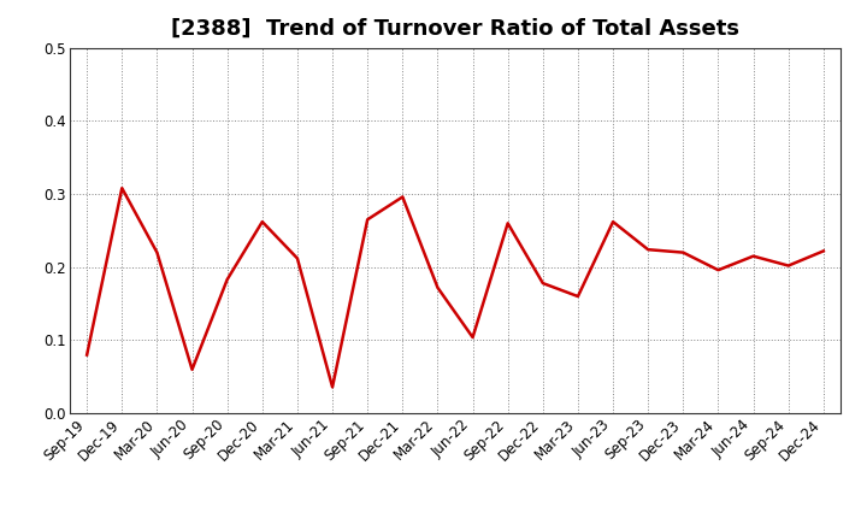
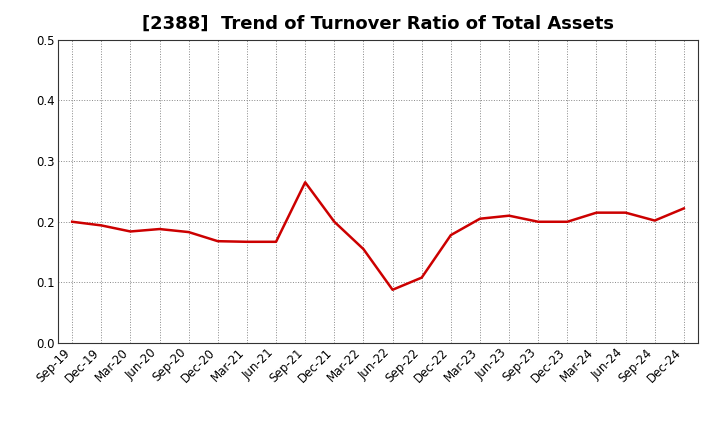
Sep-19: 0.080 -> 0.200
Dec-19: 0.308 -> 0.194
Mar-20: 0.220 -> 0.184
Jun-20: 0.060 -> 0.188
Dec-20: 0.262 -> 0.168
Mar-21: 0.212 -> 0.167
Jun-21: 0.036 -> 0.167
Dec-21: 0.296 -> 0.200
Mar-22: 0.172 -> 0.155
Jun-22: 0.104 -> 0.088
Sep-22: 0.260 -> 0.108
Mar-23: 0.160 -> 0.205
Jun-23: 0.262 -> 0.210
Sep-23: 0.224 -> 0.200
Dec-23: 0.220 -> 0.200
Mar-24: 0.196 -> 0.215
